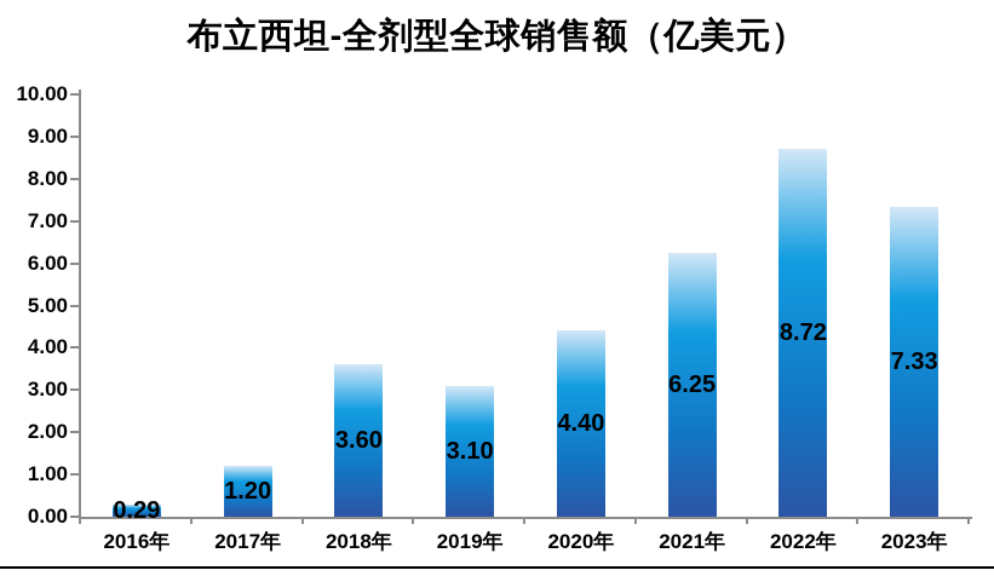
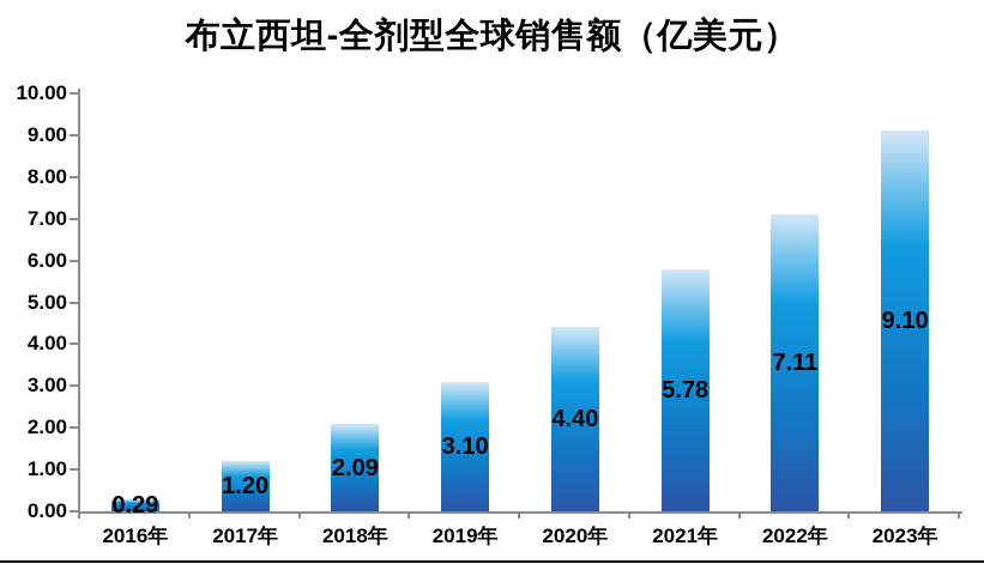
2018年: 3.60 -> 2.09
2021年: 6.25 -> 5.78
2022年: 8.72 -> 7.11
2023年: 7.33 -> 9.10
